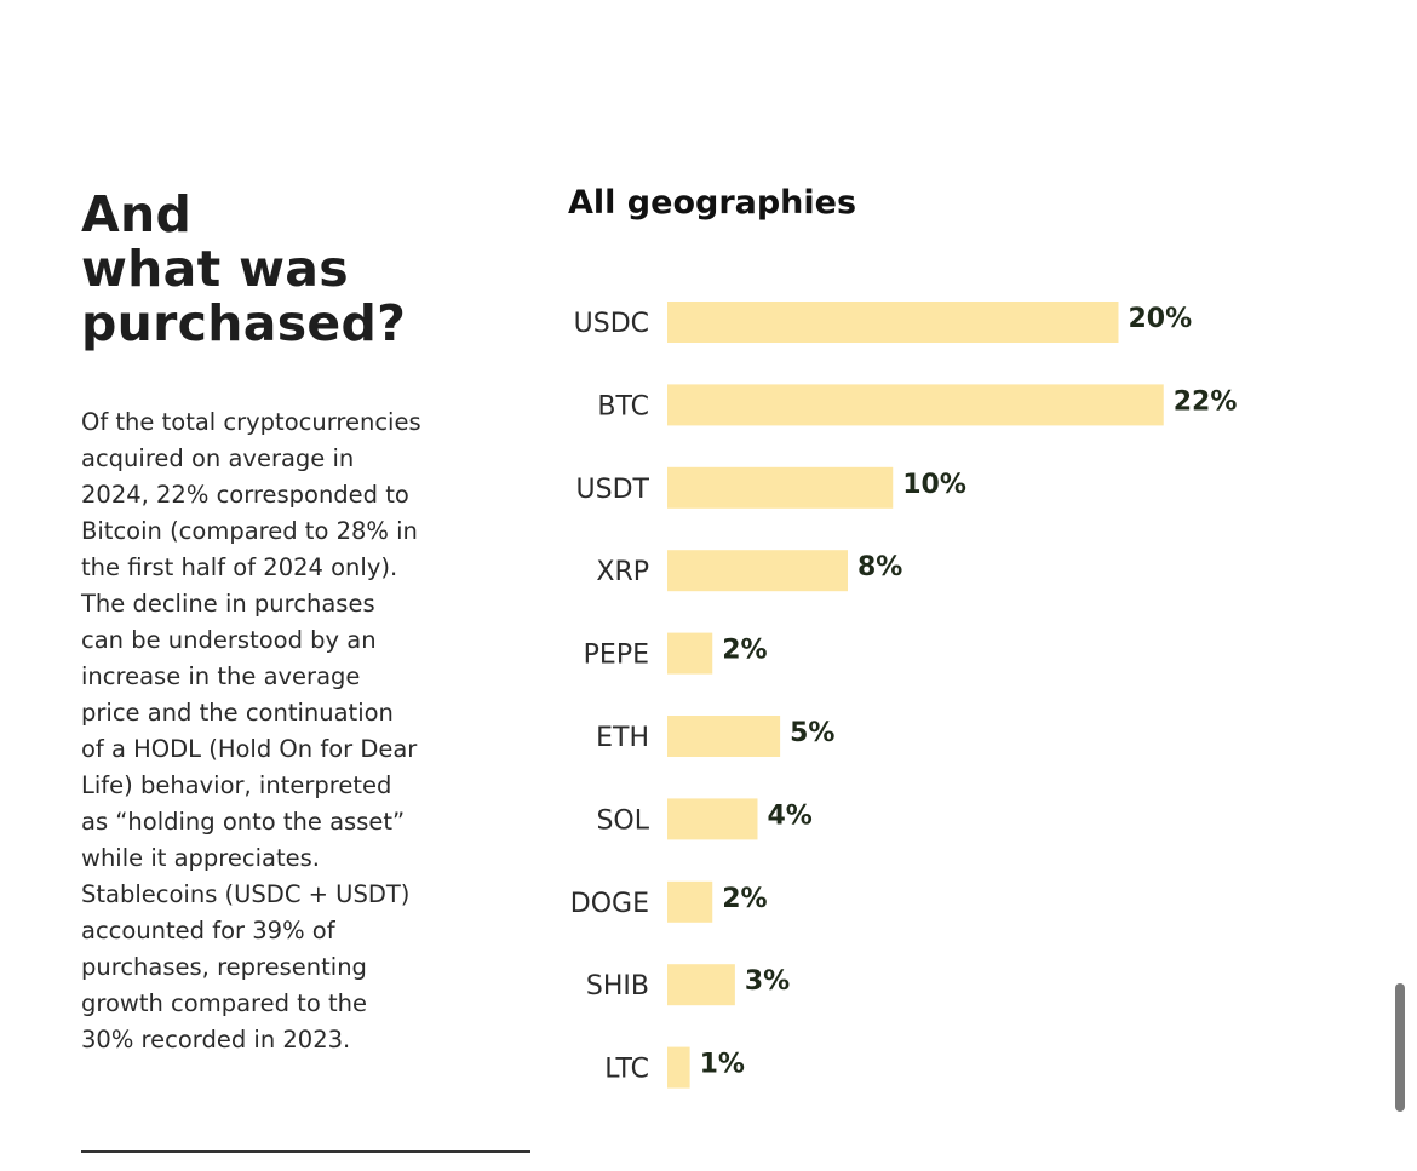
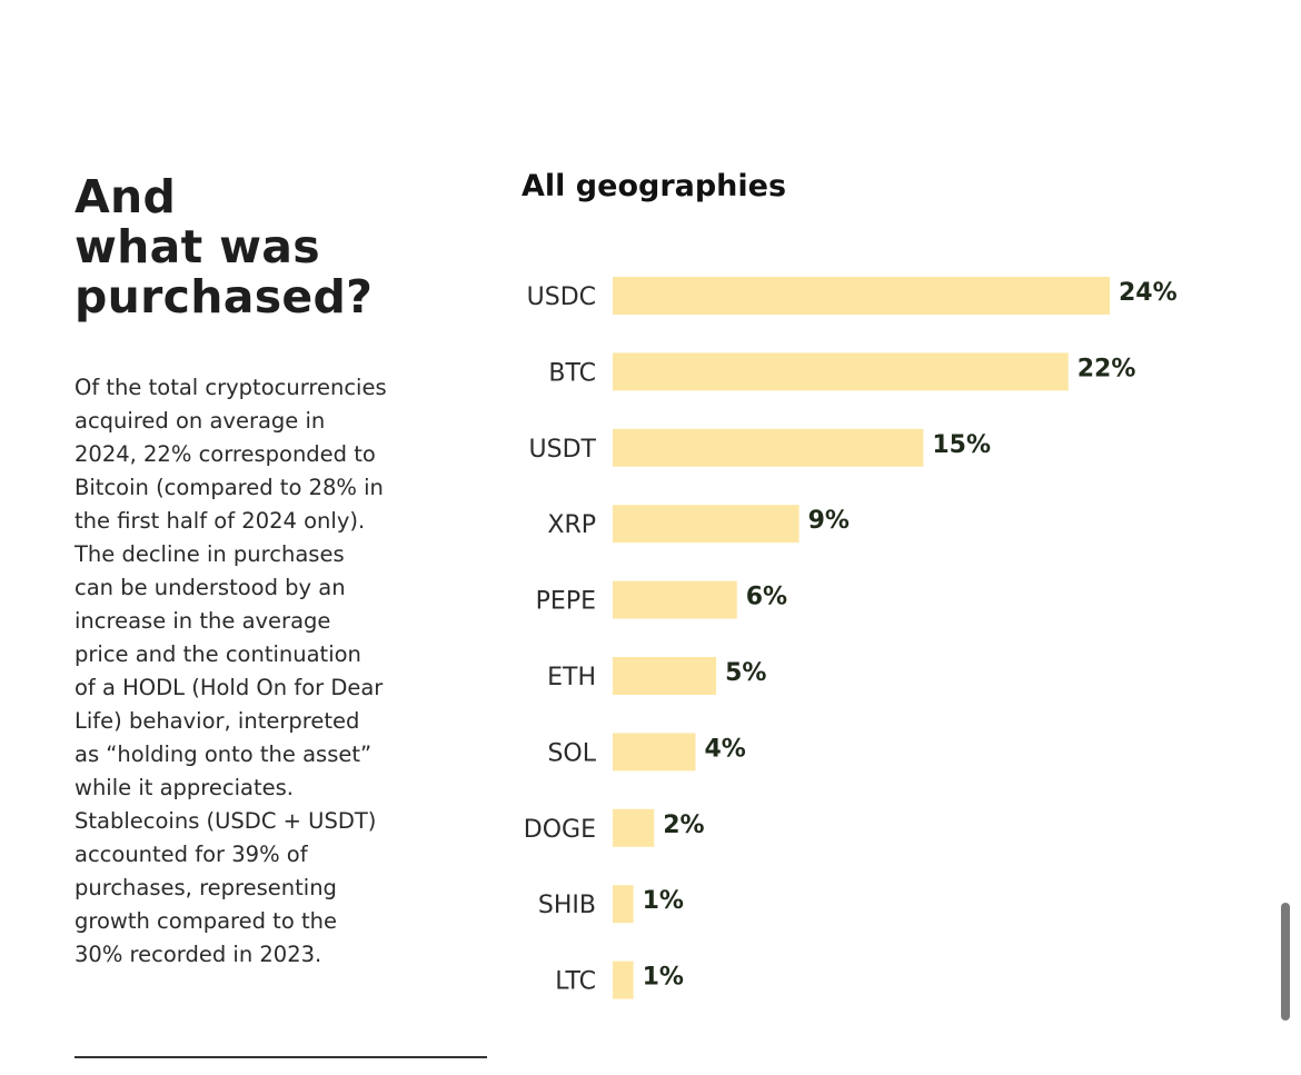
USDC: 20% -> 24%
USDT: 10% -> 15%
XRP: 8% -> 9%
PEPE: 2% -> 6%
SHIB: 3% -> 1%
